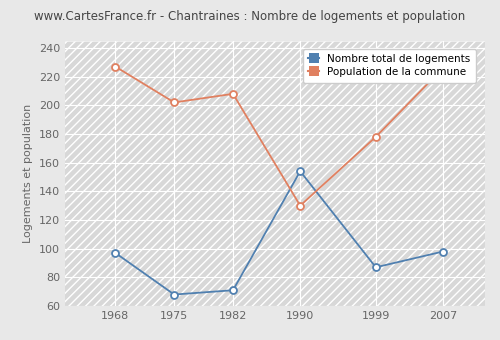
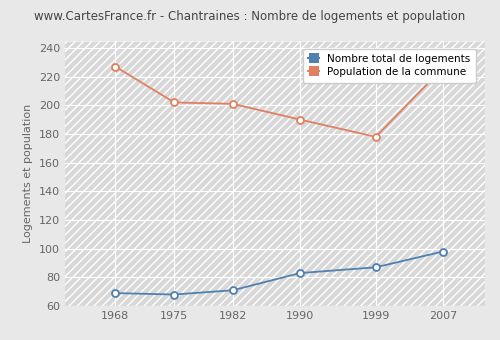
Nombre total de logements/1968: 97 -> 69
Population de la commune/1982: 208 -> 201
Nombre total de logements/1990: 154 -> 83
Population de la commune/1990: 130 -> 190
